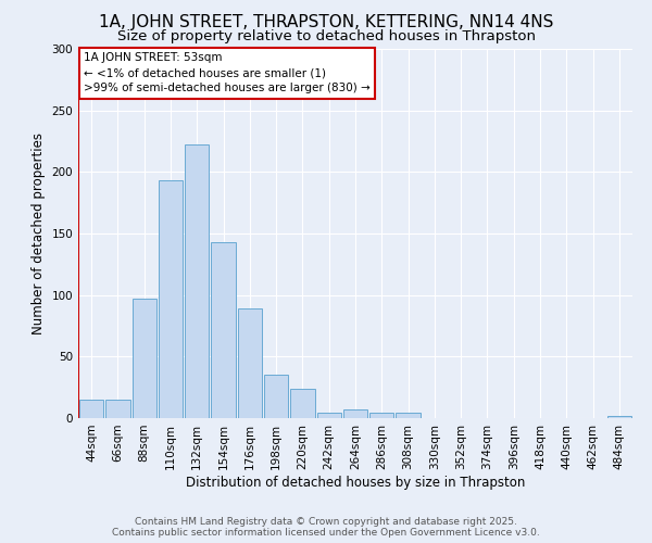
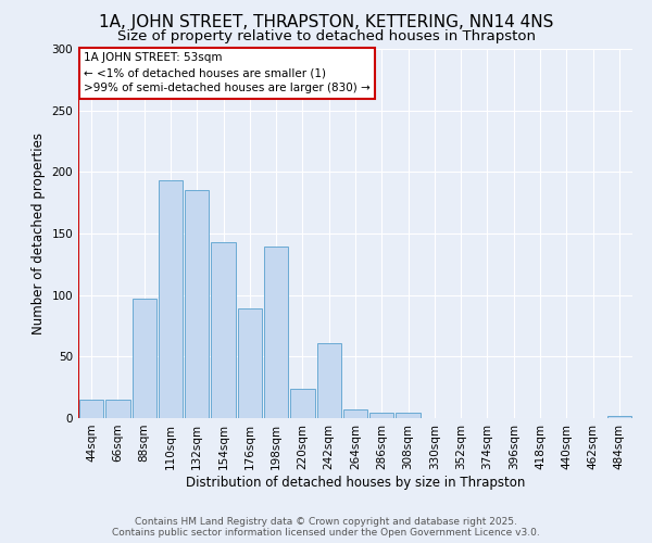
132sqm: 222 -> 185
198sqm: 35 -> 139
242sqm: 4 -> 61
